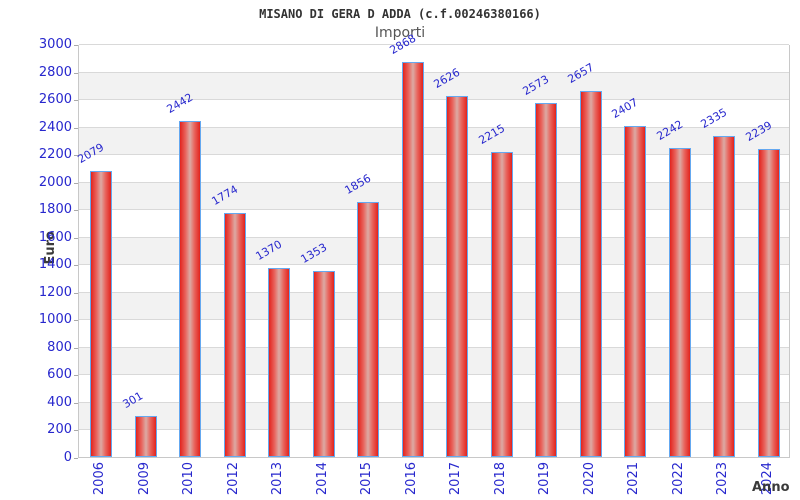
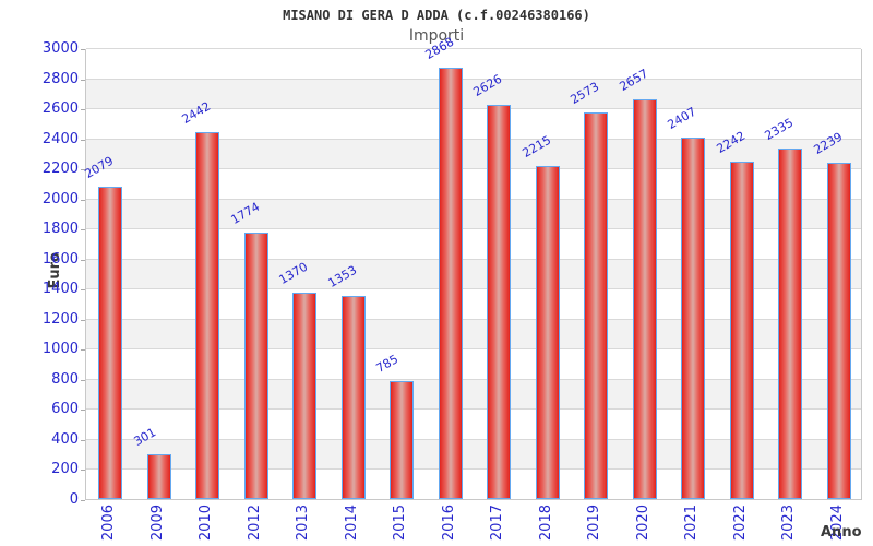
2015: 1856 -> 785
